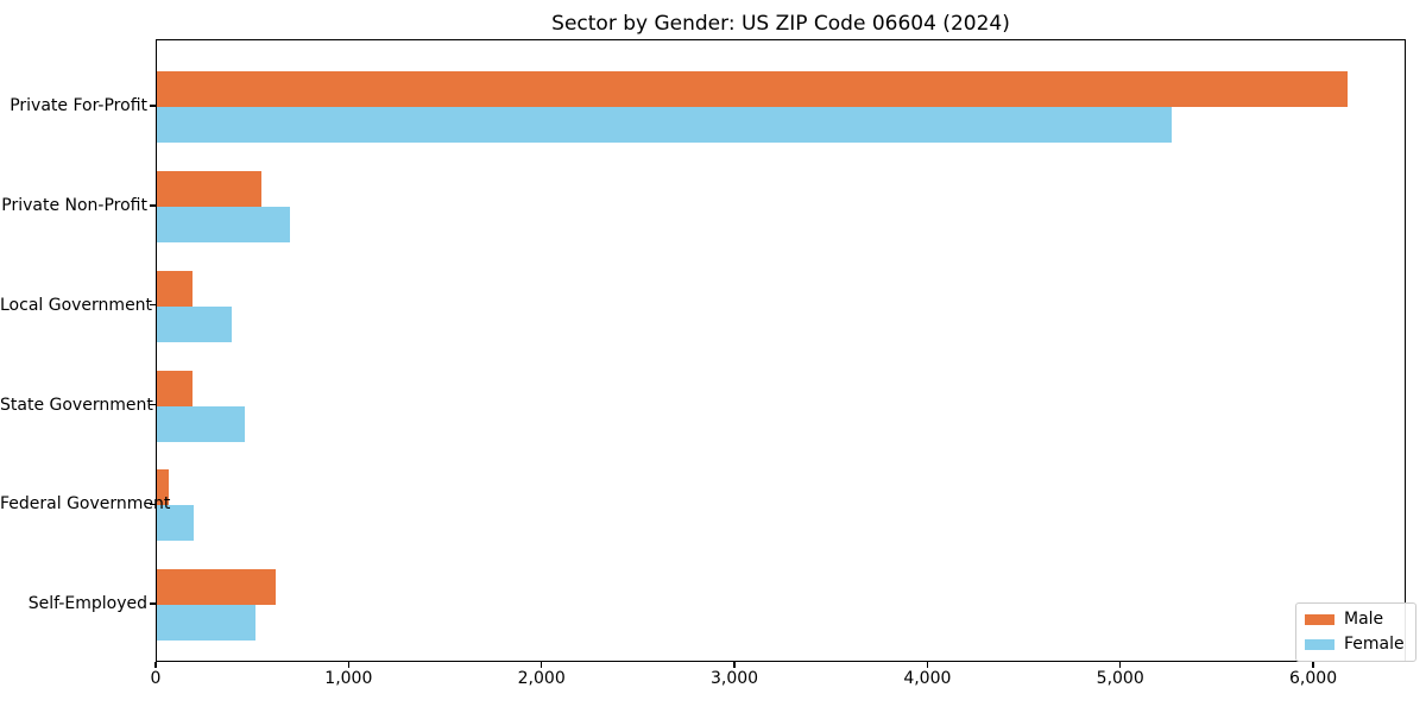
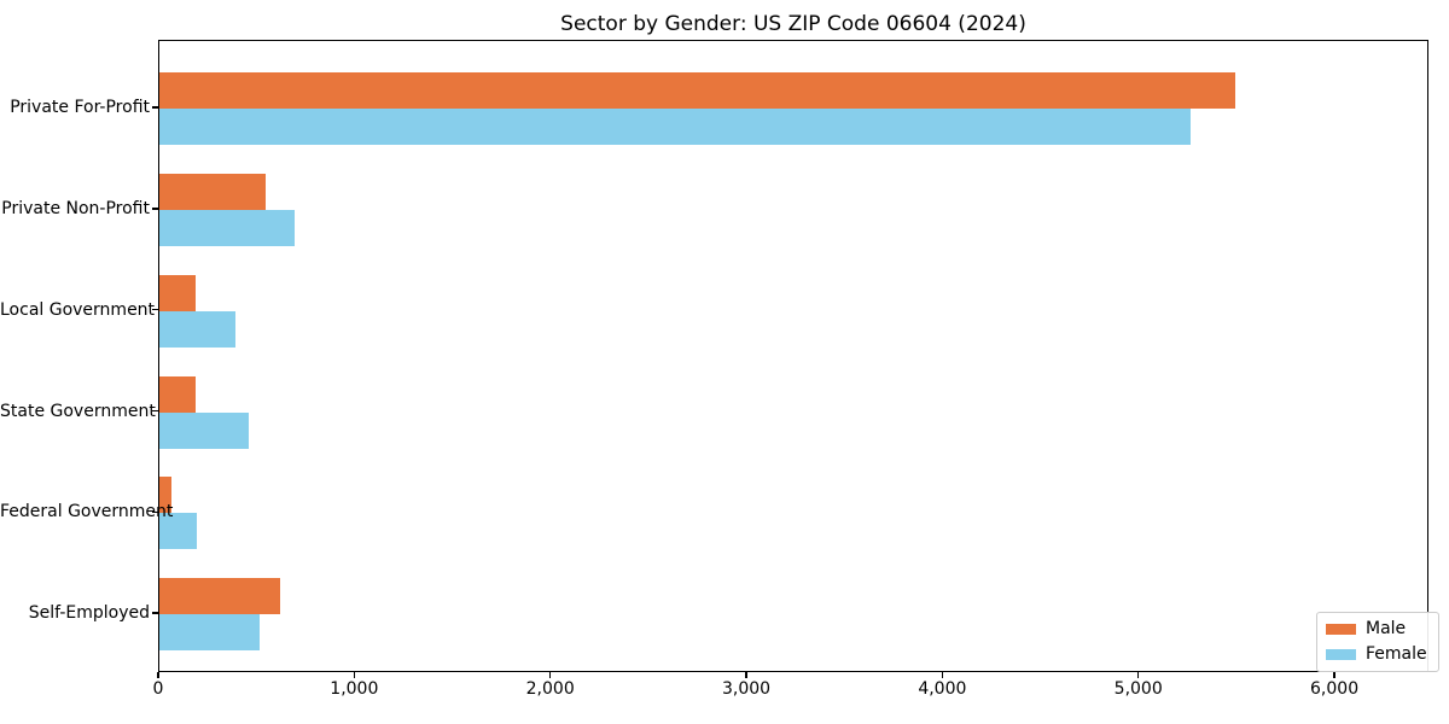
Male/Private For-Profit: 6170 -> 5490
